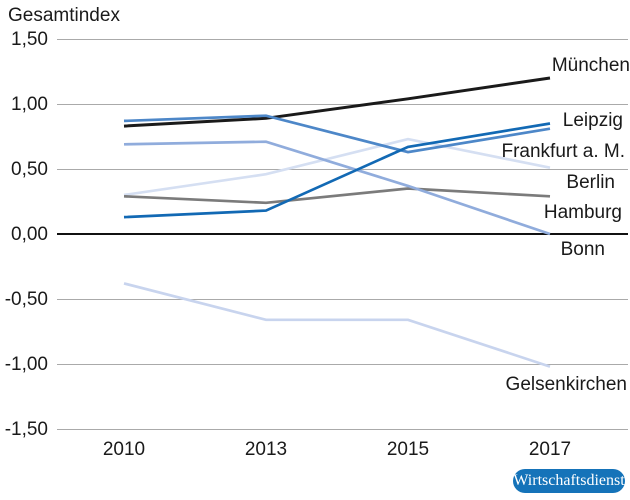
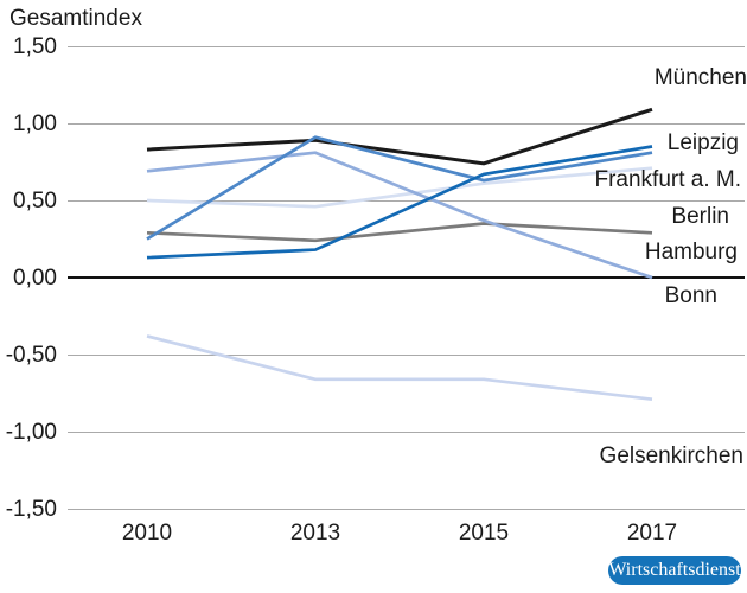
Berlin/2010: 0,30 -> 0,50
Frankfurt a. M./2010: 0,87 -> 0,25
Bonn/2013: 0,71 -> 0,81
Berlin/2015: 0,73 -> 0,61
München/2015: 1,04 -> 0,74
Gelsenkirchen/2017: -1,02 -> -0,79
Berlin/2017: 0,51 -> 0,71
München/2017: 1,20 -> 1,09
